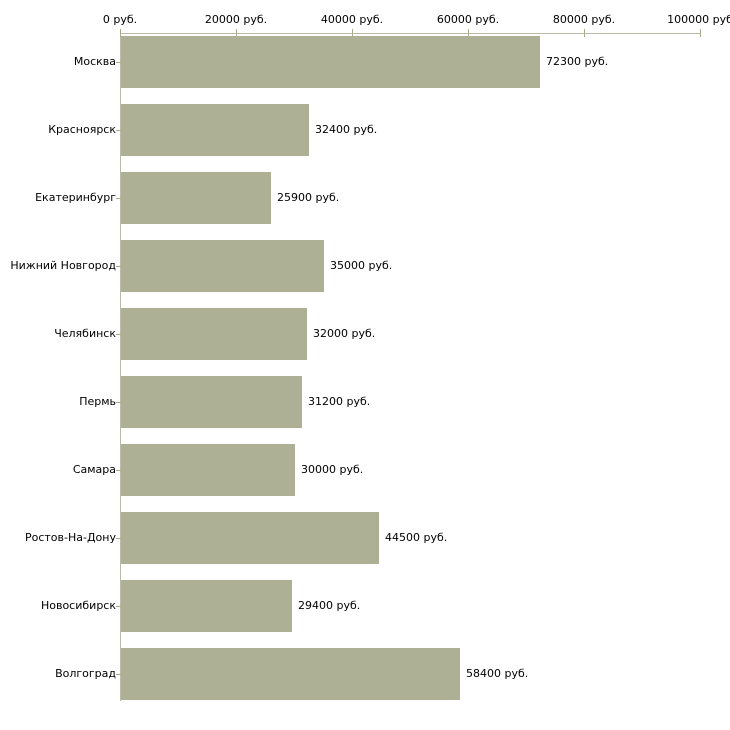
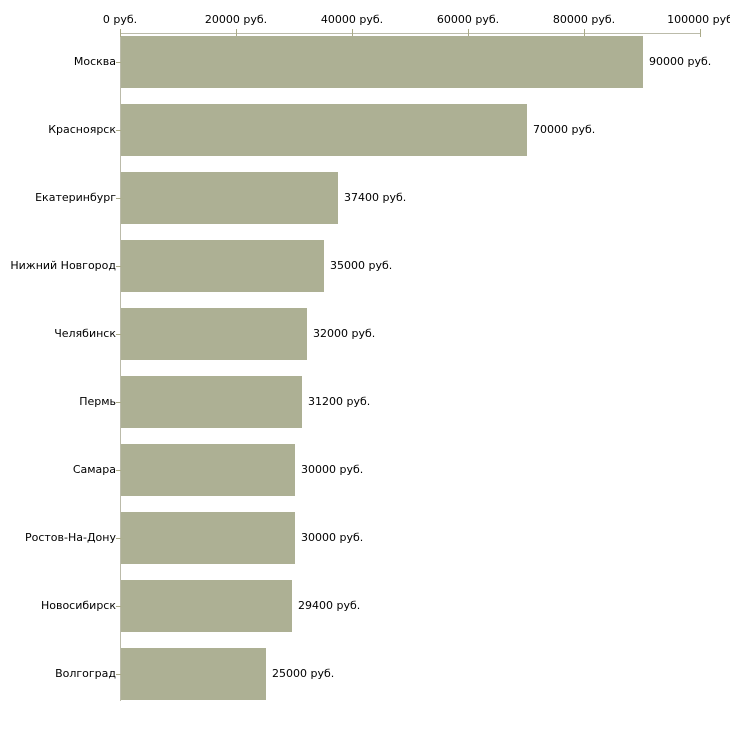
Москва: 72300 -> 90000
Красноярск: 32400 -> 70000
Екатеринбург: 25900 -> 37400
Ростов-На-Дону: 44500 -> 30000
Волгоград: 58400 -> 25000
